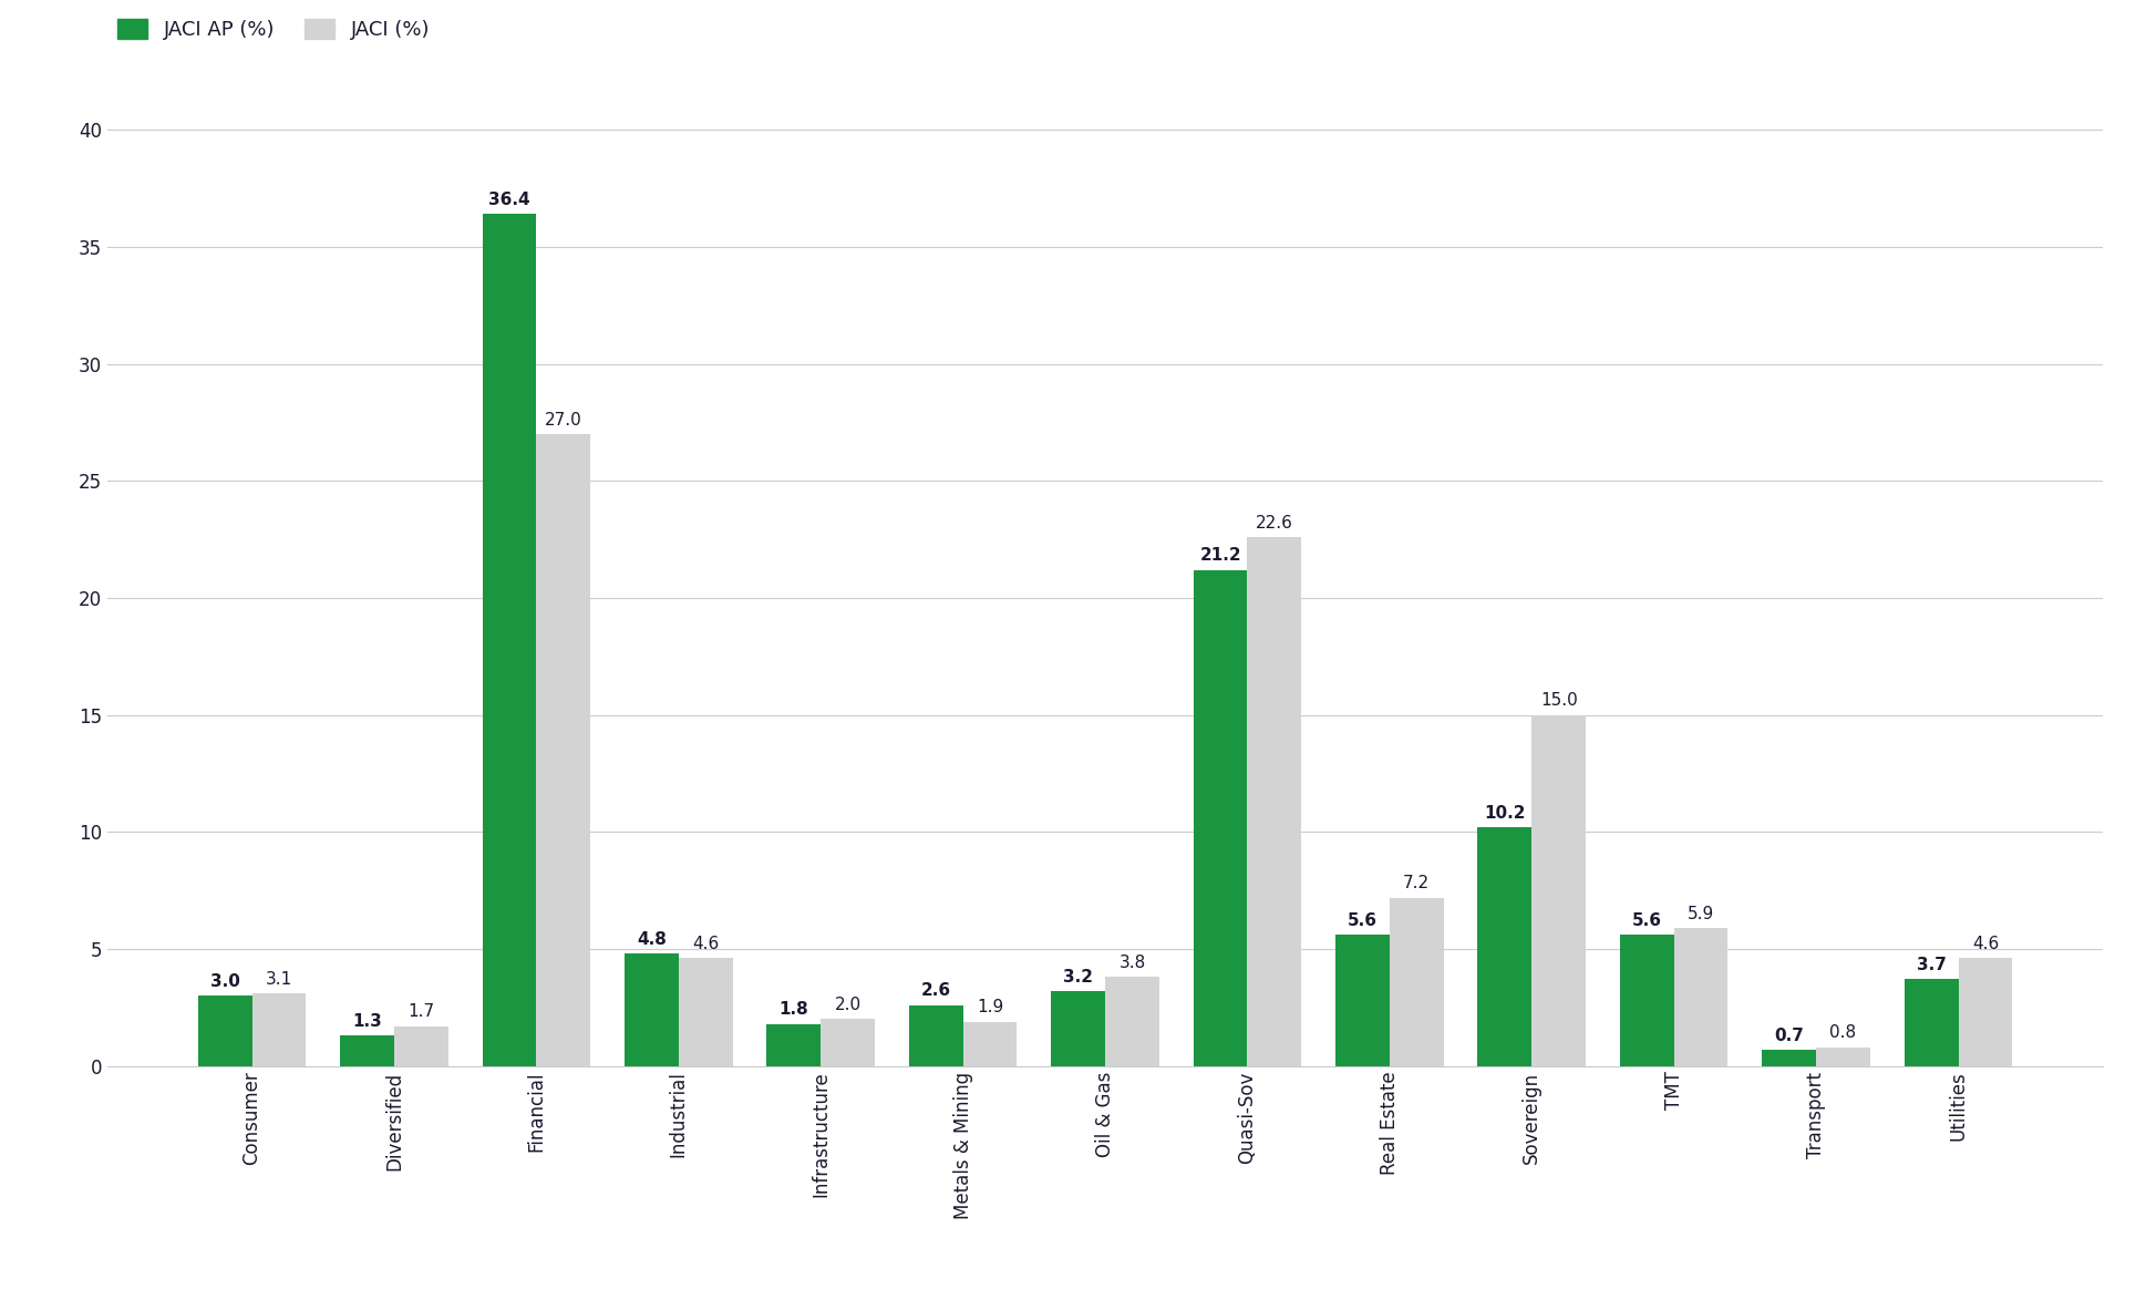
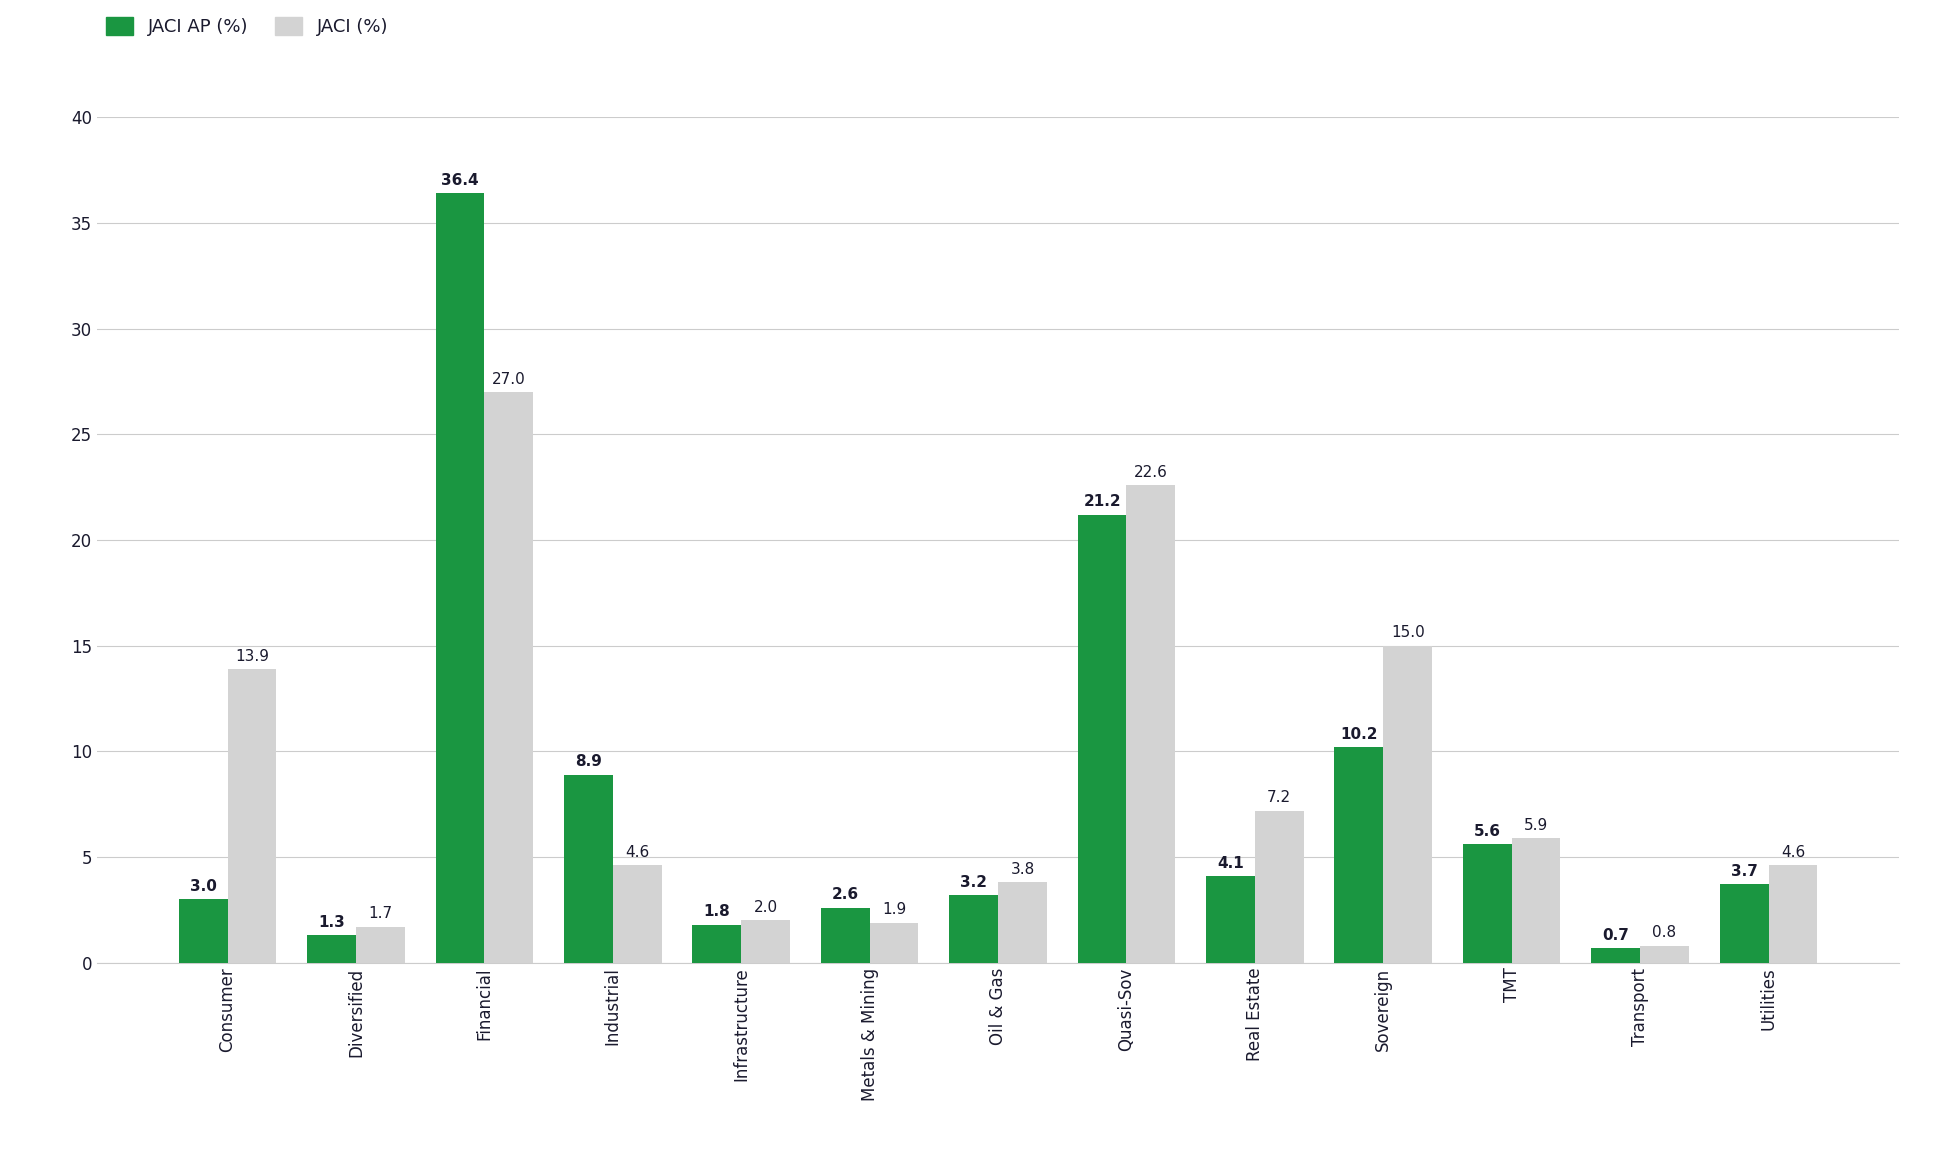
JACI (%)/Consumer: 3.1 -> 13.9
JACI AP (%)/Industrial: 4.8 -> 8.9
JACI AP (%)/Real Estate: 5.6 -> 4.1
